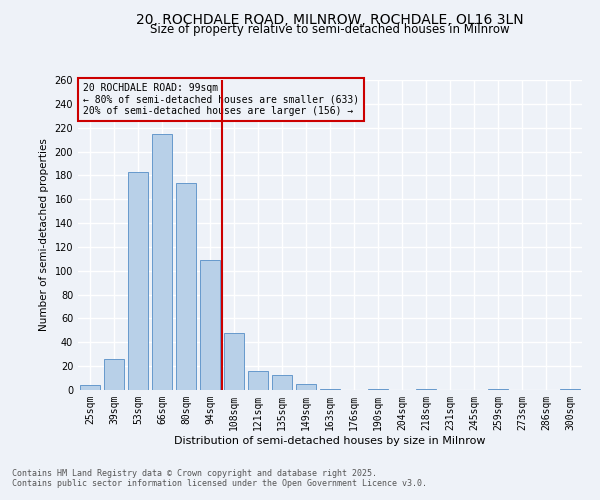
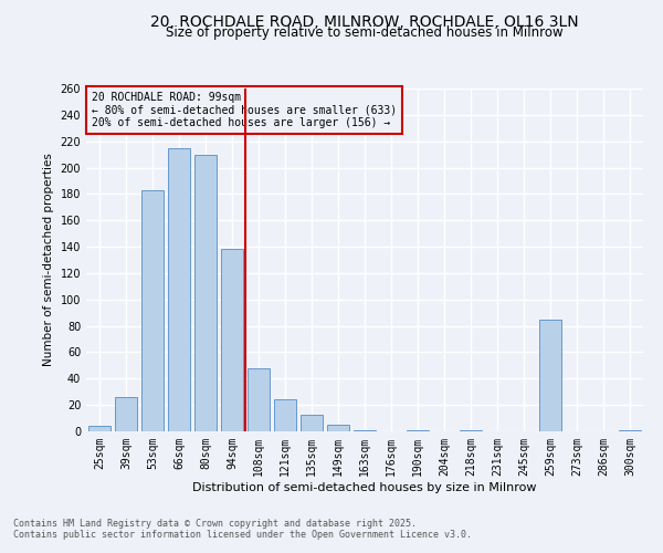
80sqm: 174 -> 210
94sqm: 109 -> 138
121sqm: 16 -> 24
259sqm: 1 -> 85
